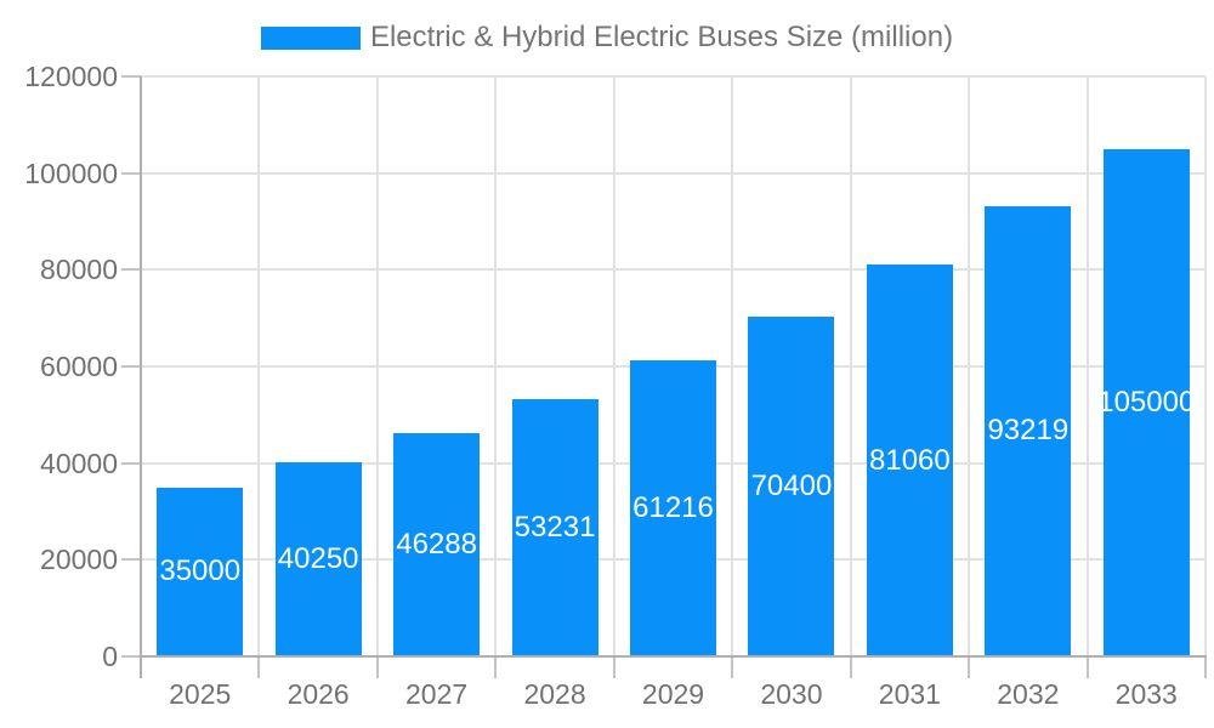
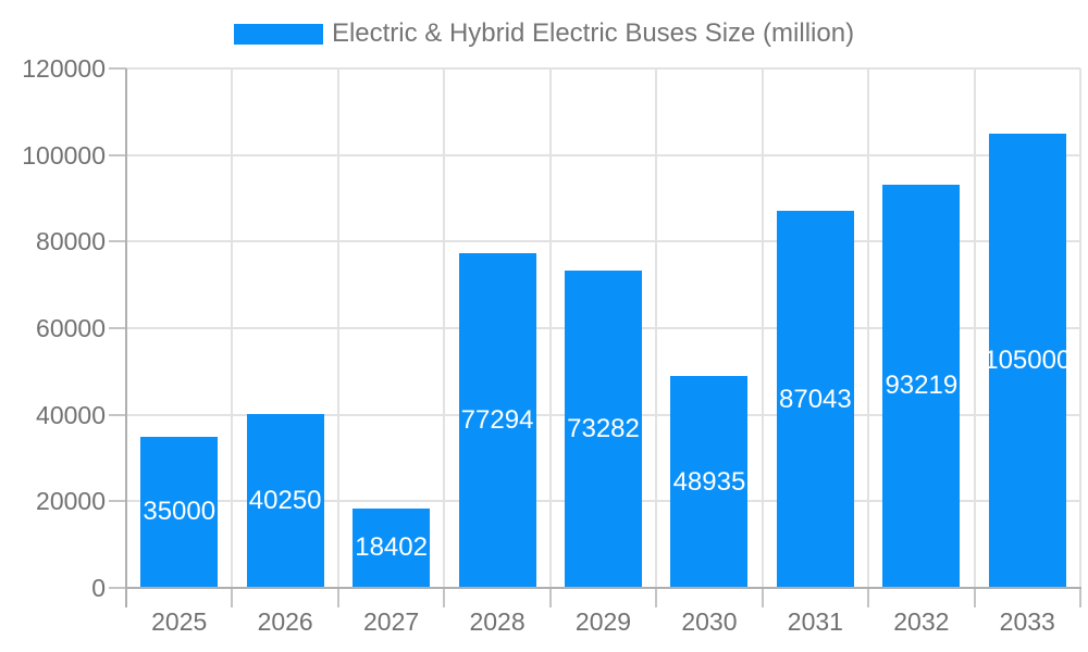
2027: 46288 -> 18402
2028: 53231 -> 77294
2029: 61216 -> 73282
2030: 70400 -> 48935
2031: 81060 -> 87043
